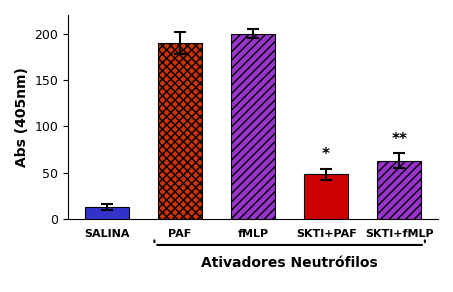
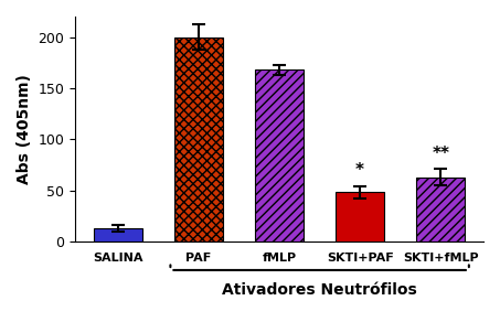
PAF: 190 -> 200
fMLP: 200 -> 168
